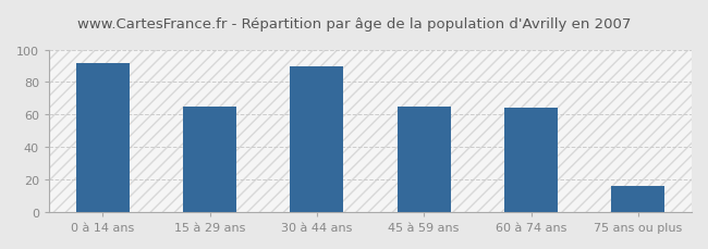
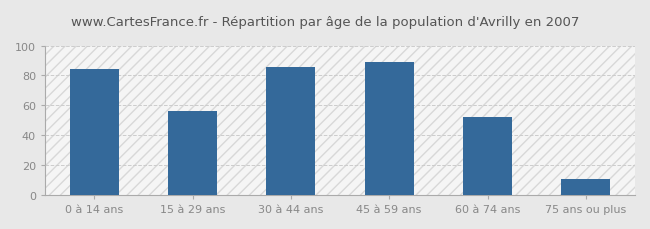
0 à 14 ans: 92 -> 84
15 à 29 ans: 65 -> 56
30 à 44 ans: 90 -> 86
45 à 59 ans: 65 -> 89
60 à 74 ans: 64 -> 52
75 ans ou plus: 16 -> 11
